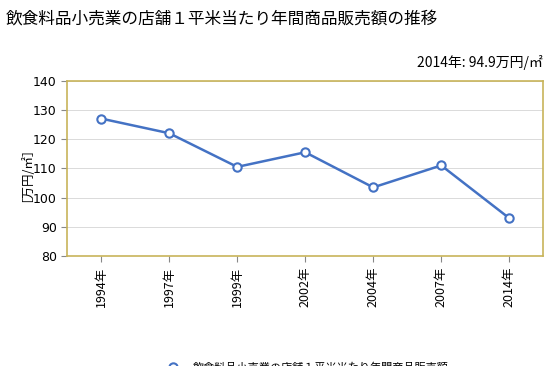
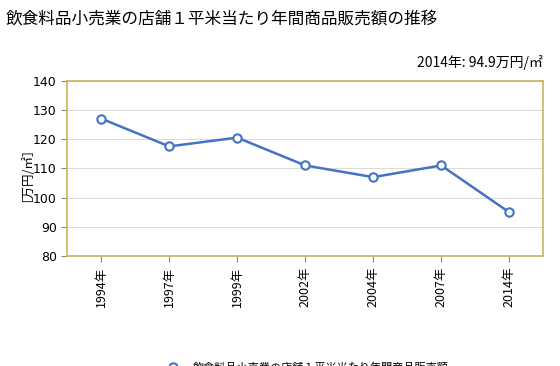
1997年: 122.0 -> 117.5
1999年: 110.5 -> 120.5
2002年: 115.5 -> 111.0
2004年: 103.5 -> 107.0
2014年: 93.0 -> 95.0
